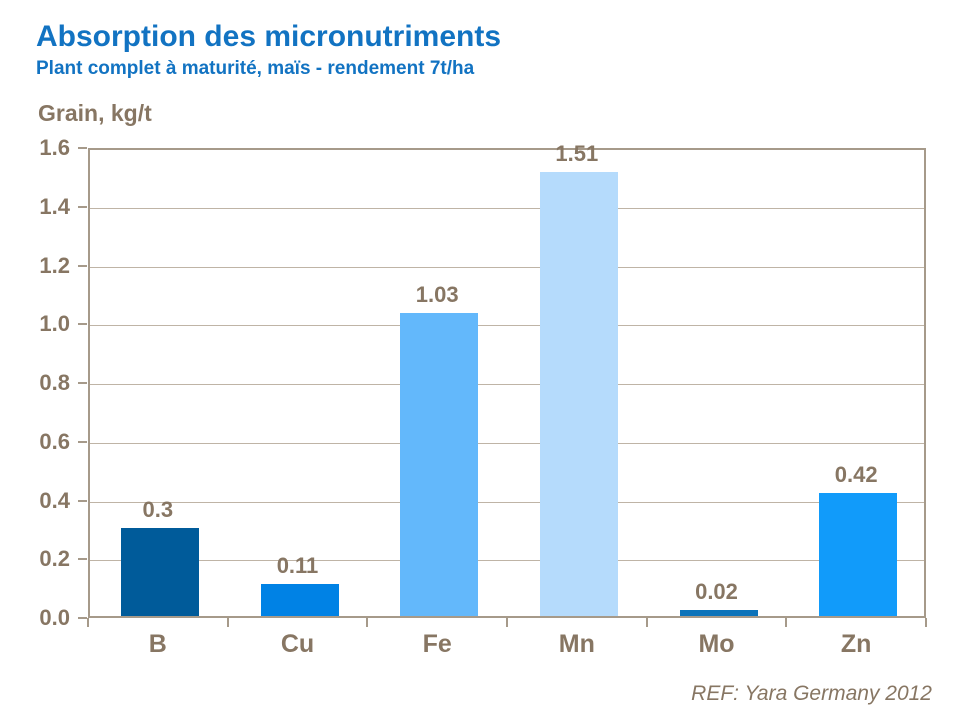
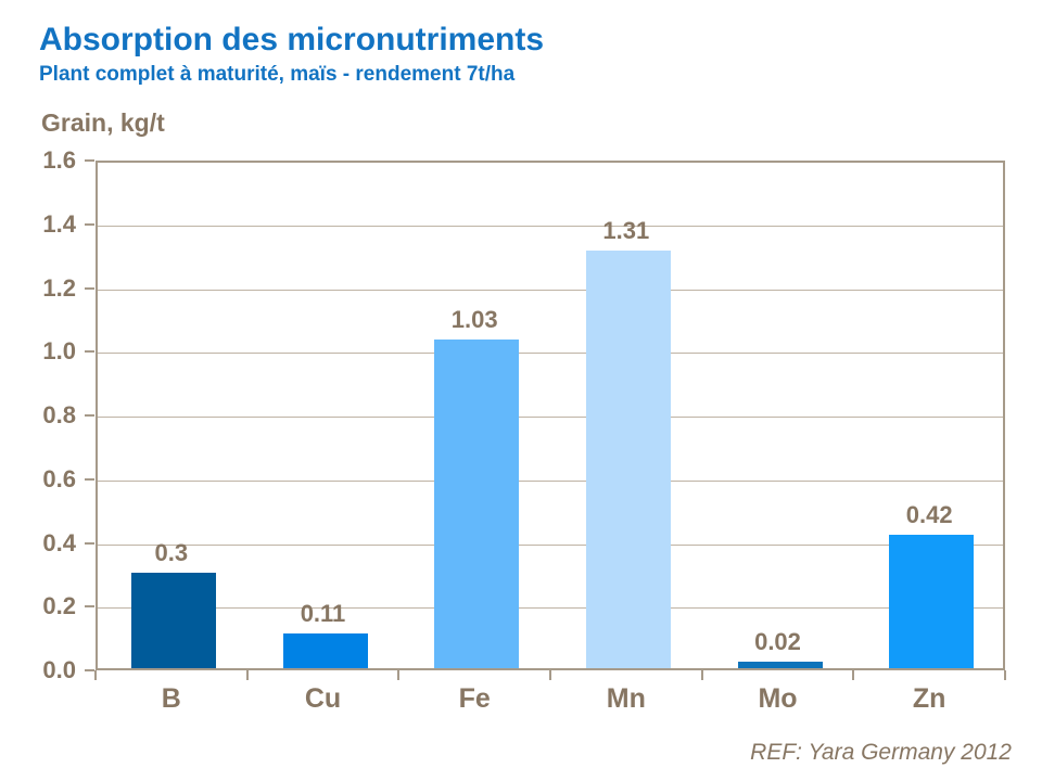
Mn: 1.51 -> 1.31
